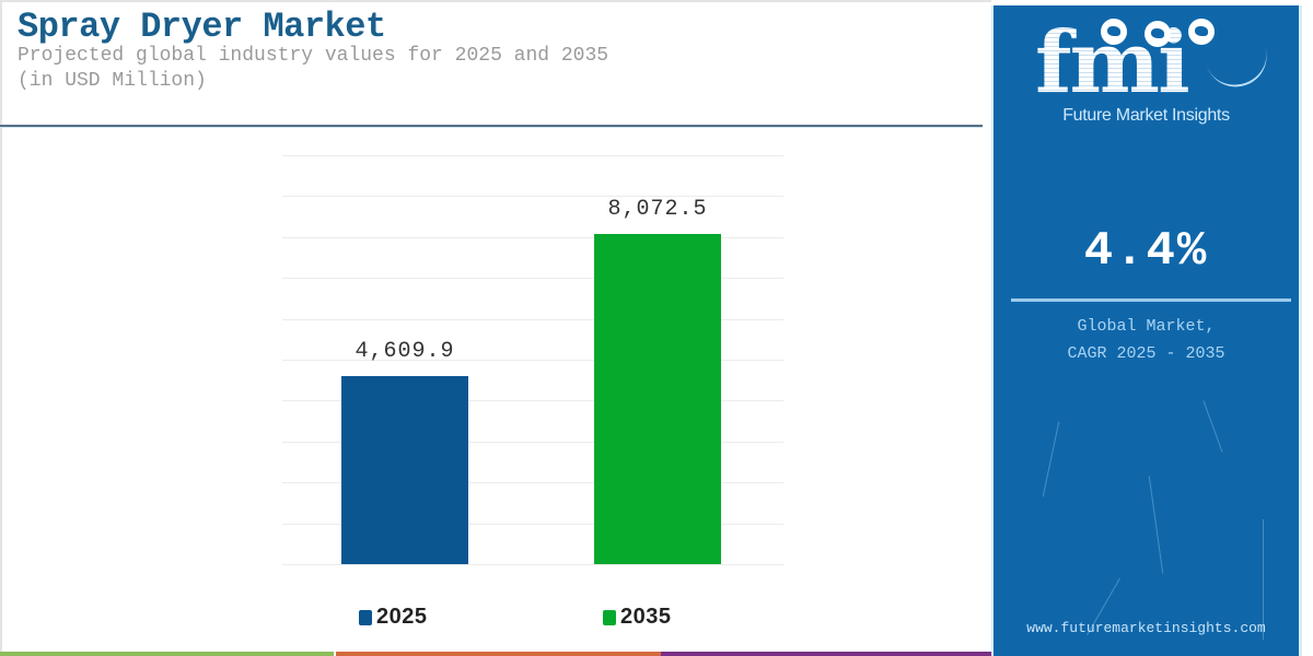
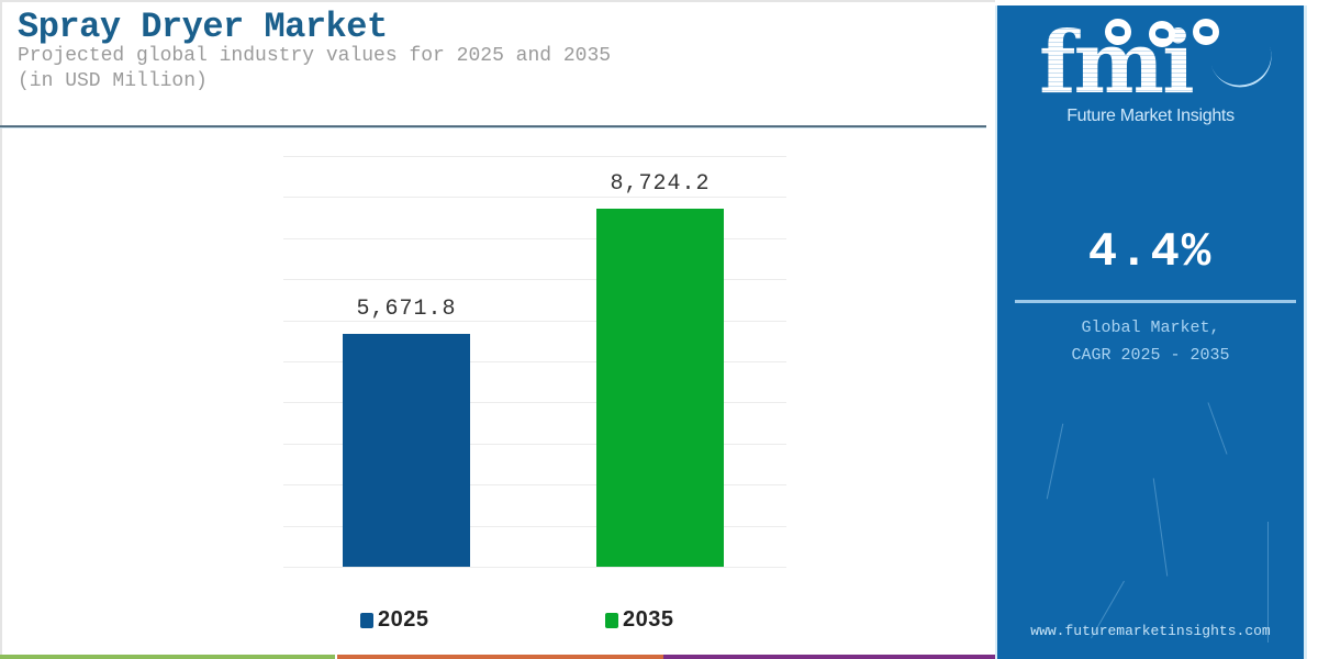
2025: 4,609.9 -> 5,671.8
2035: 8,072.5 -> 8,724.2
